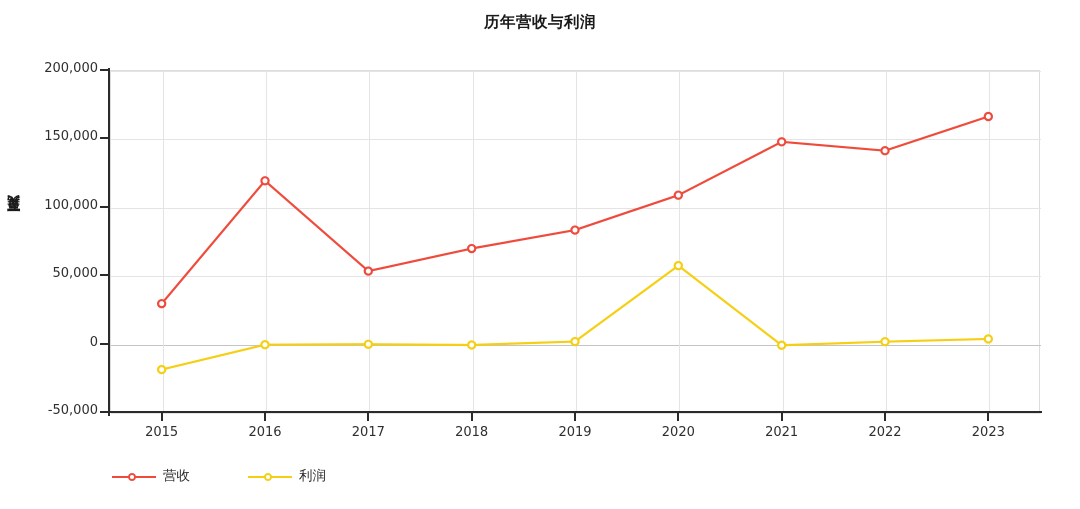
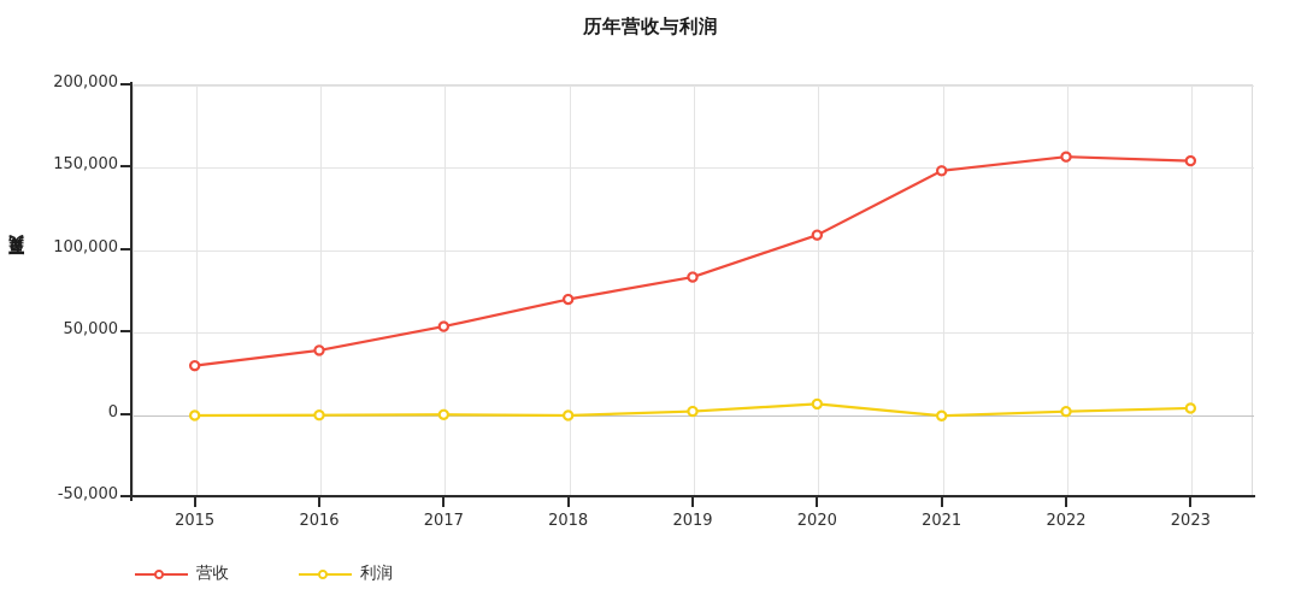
利润/2015: -19000 -> -1000
营收/2016: 119000 -> 38000
利润/2020: 57000 -> 6000
营收/2022: 141000 -> 156000
营收/2023: 166000 -> 154000
